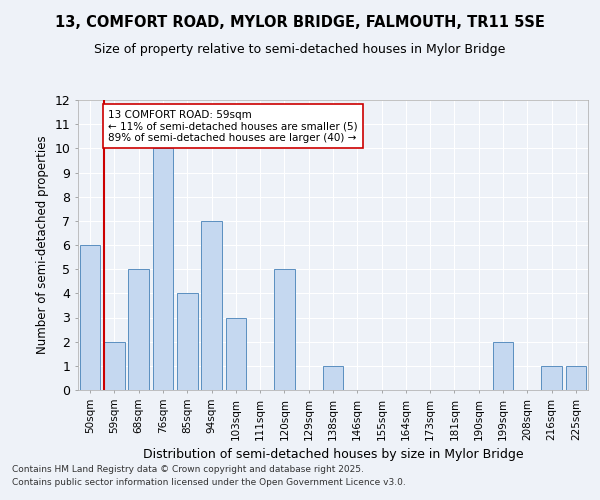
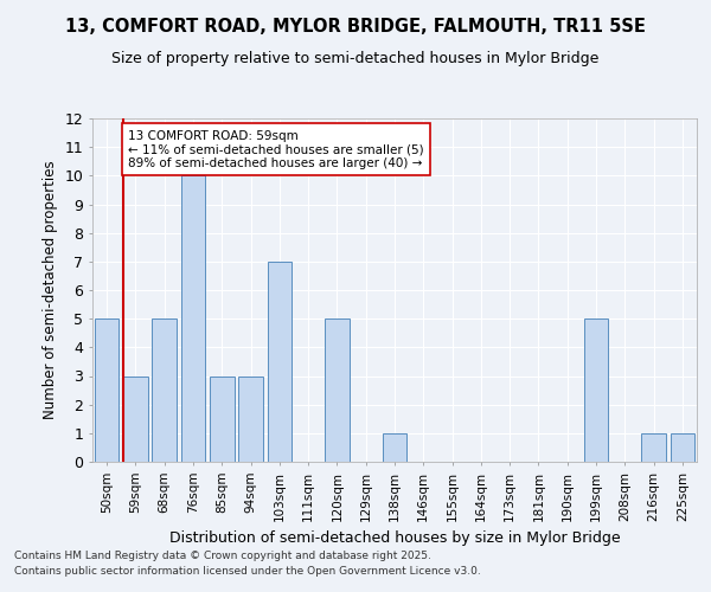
50sqm: 6 -> 5
59sqm: 2 -> 3
85sqm: 4 -> 3
94sqm: 7 -> 3
103sqm: 3 -> 7
199sqm: 2 -> 5
